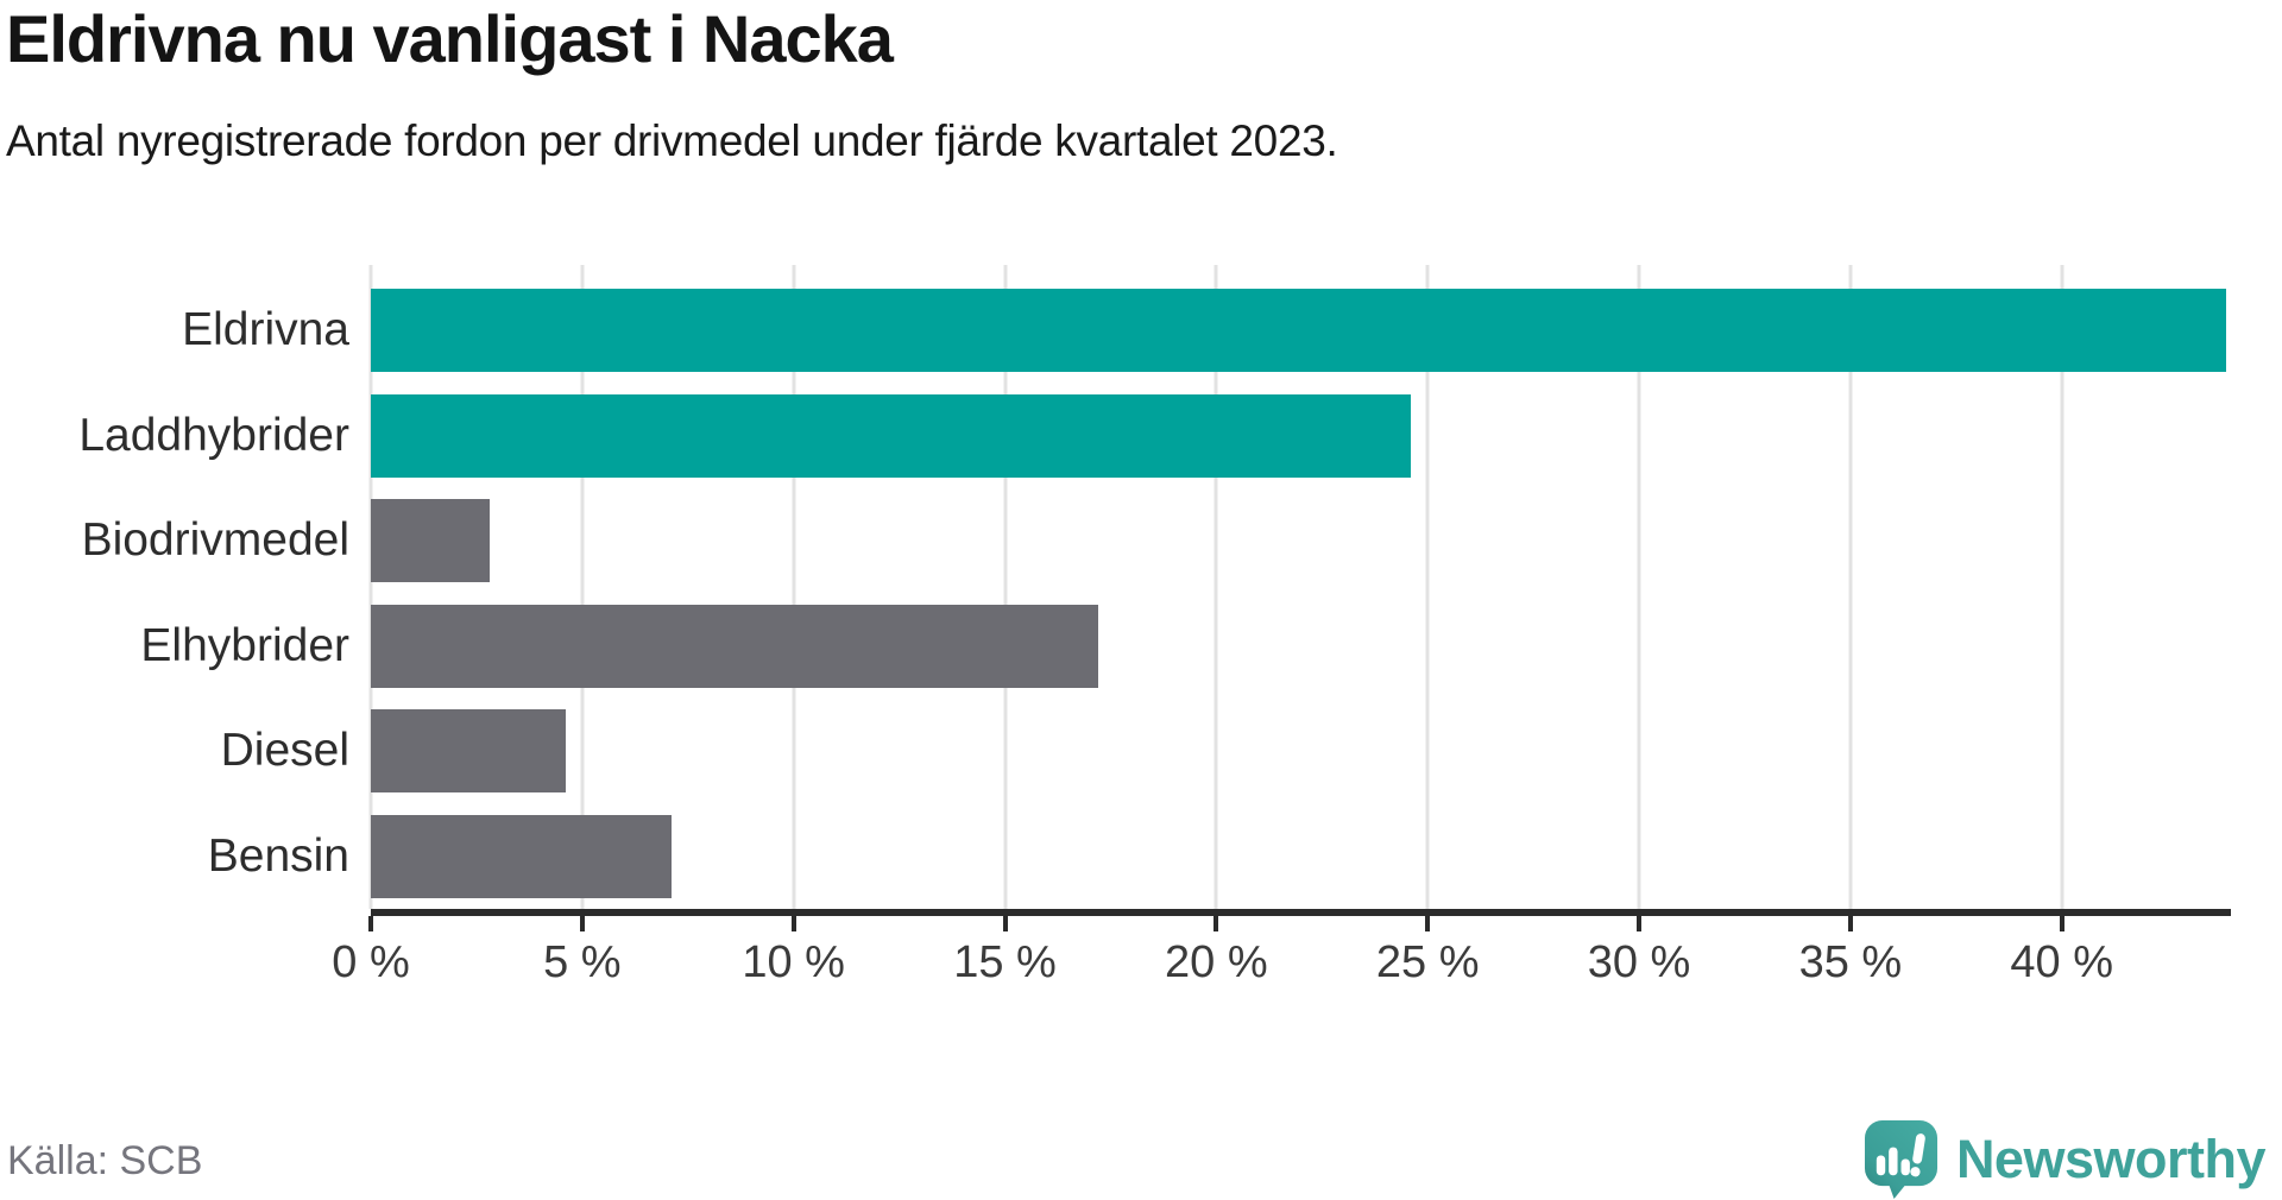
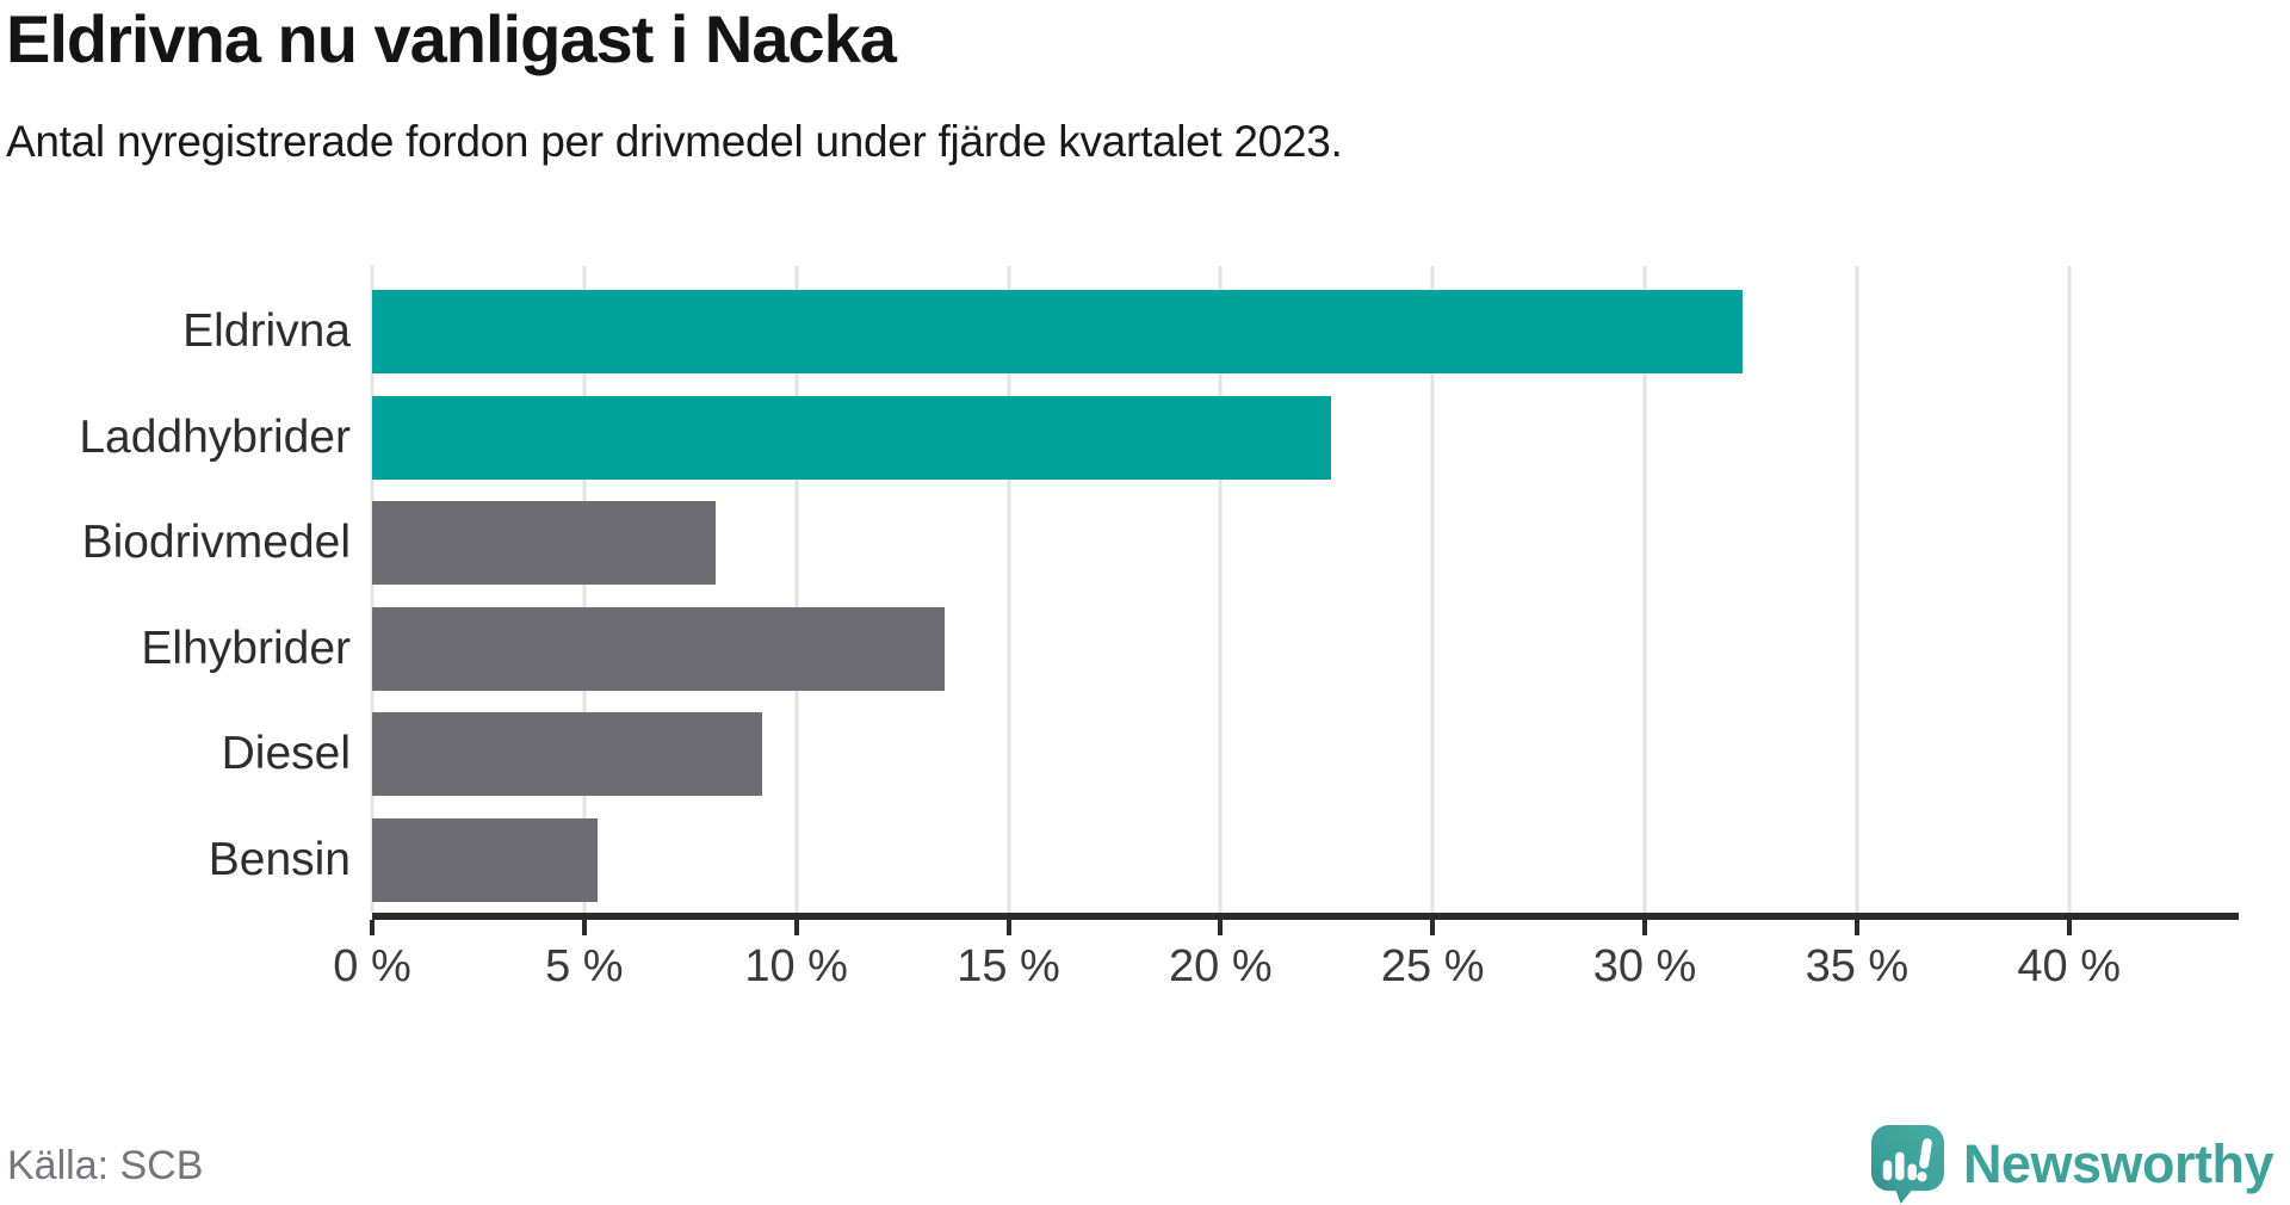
Eldrivna: 43.9% -> 32.3%
Laddhybrider: 24.6% -> 22.6%
Biodrivmedel: 2.8% -> 8.1%
Elhybrider: 17.2% -> 13.5%
Diesel: 4.6% -> 9.2%
Bensin: 7.1% -> 5.3%
